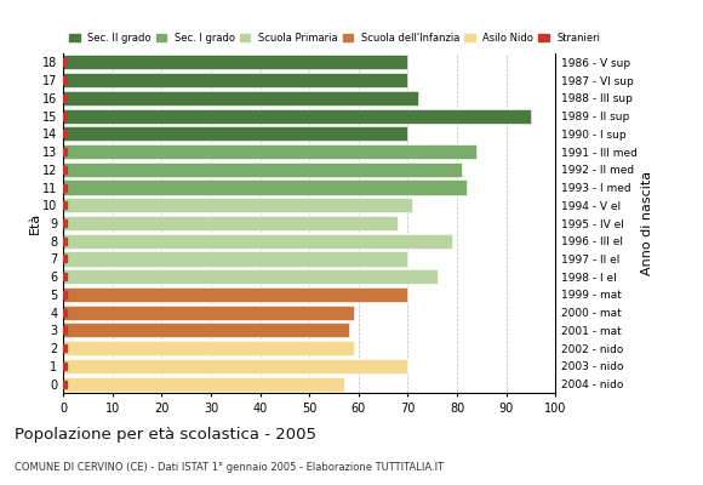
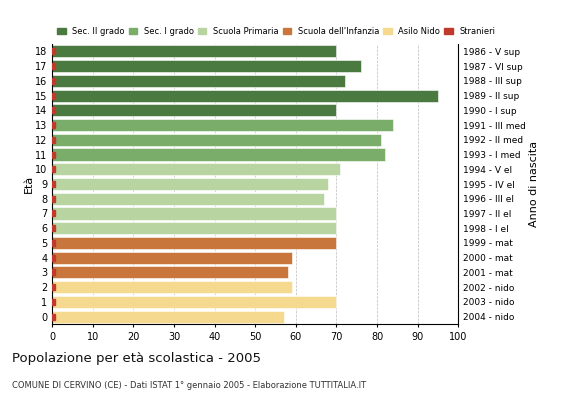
17: 70 -> 76
8: 79 -> 67
6: 76 -> 70
